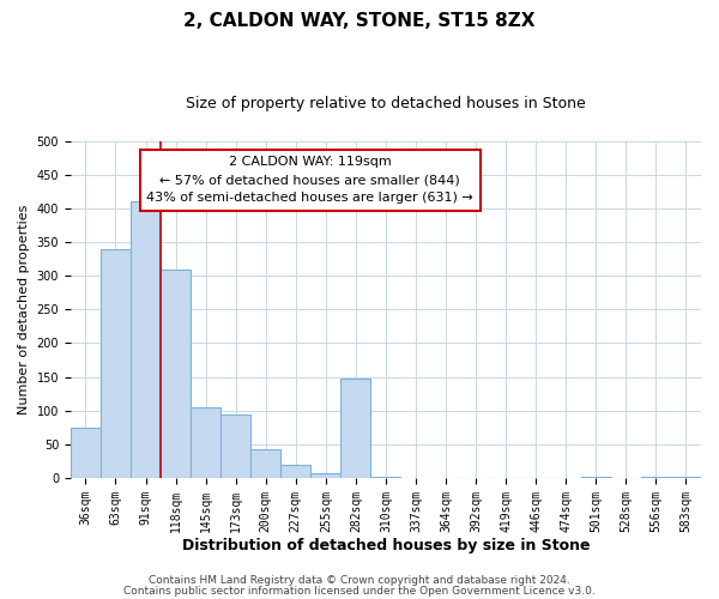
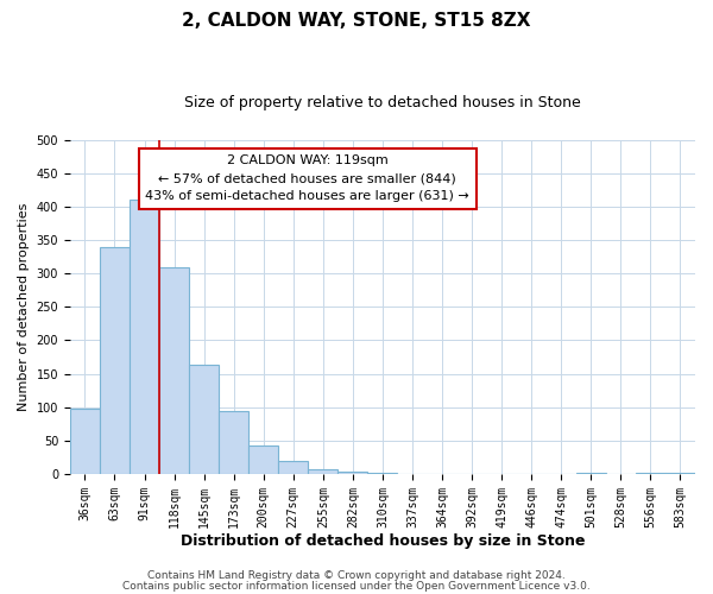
36sqm: 74 -> 97
145sqm: 104 -> 163
282sqm: 148 -> 3
